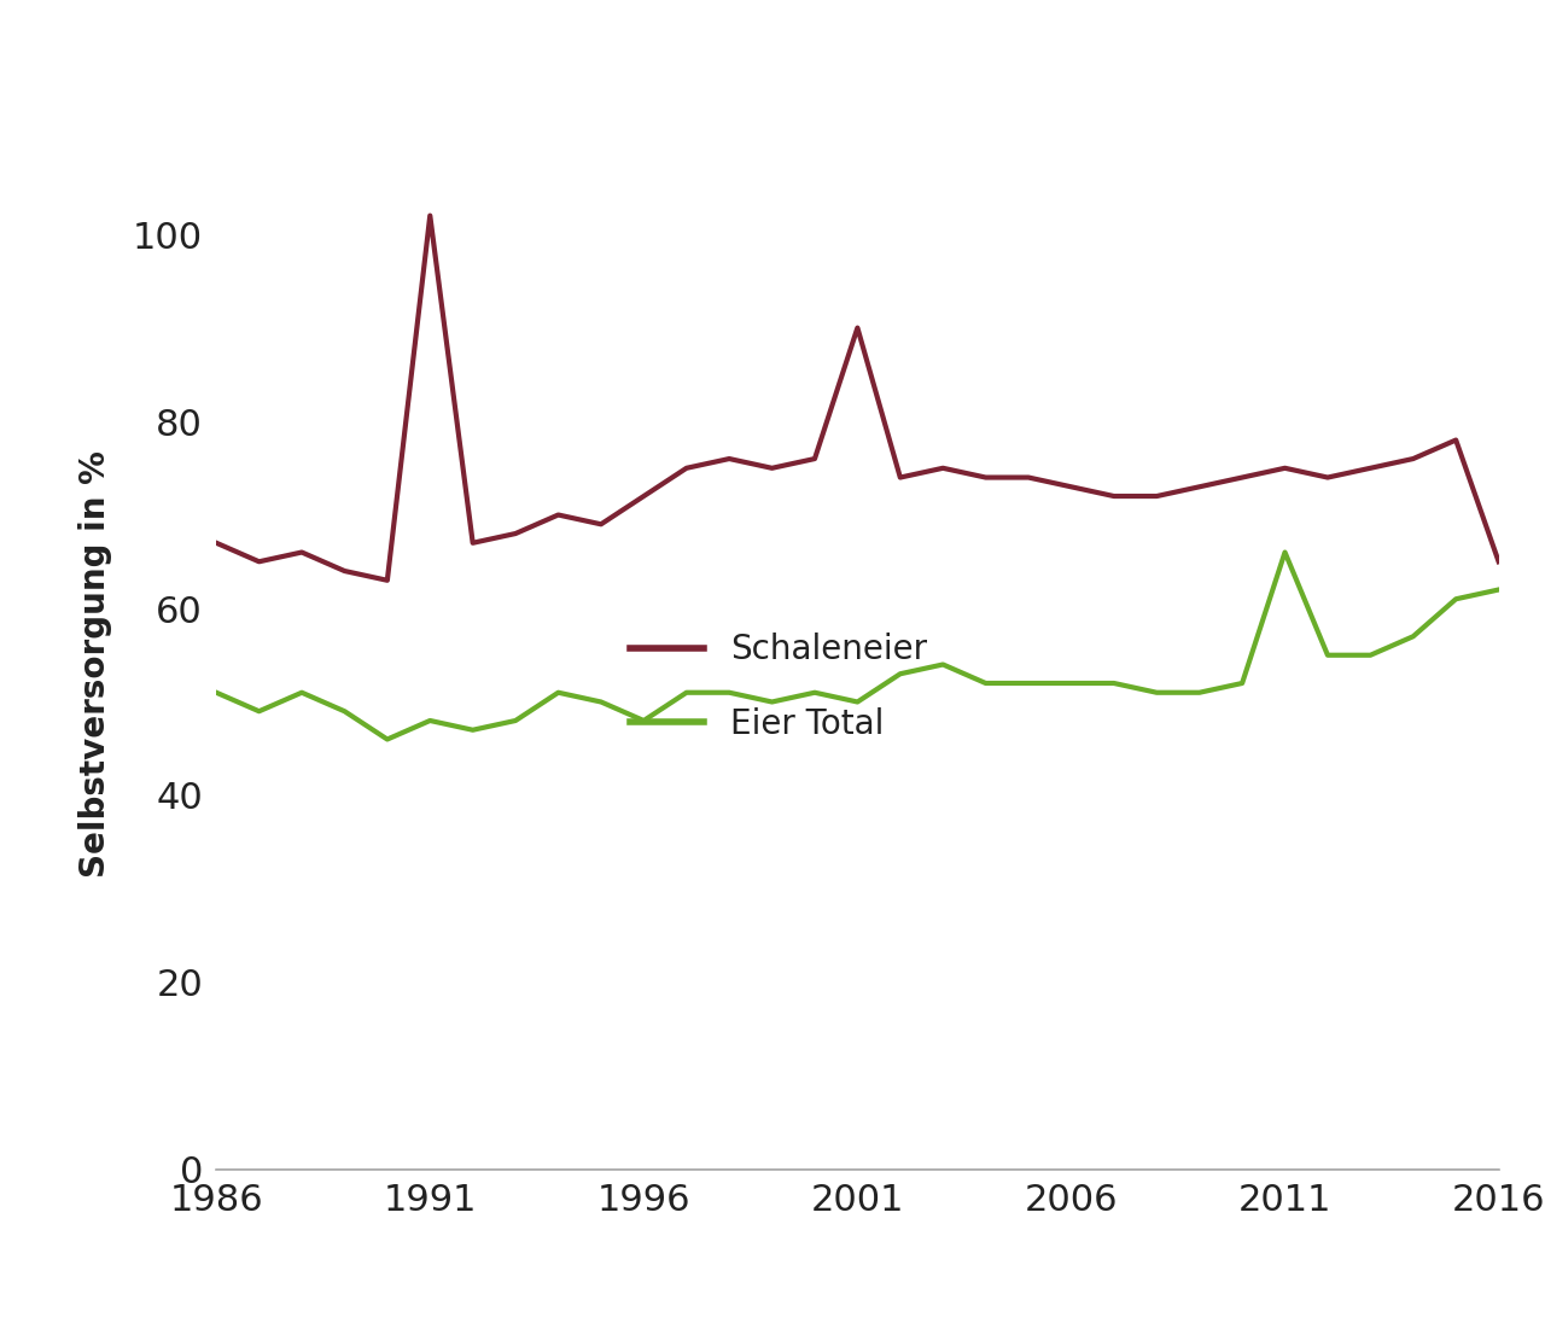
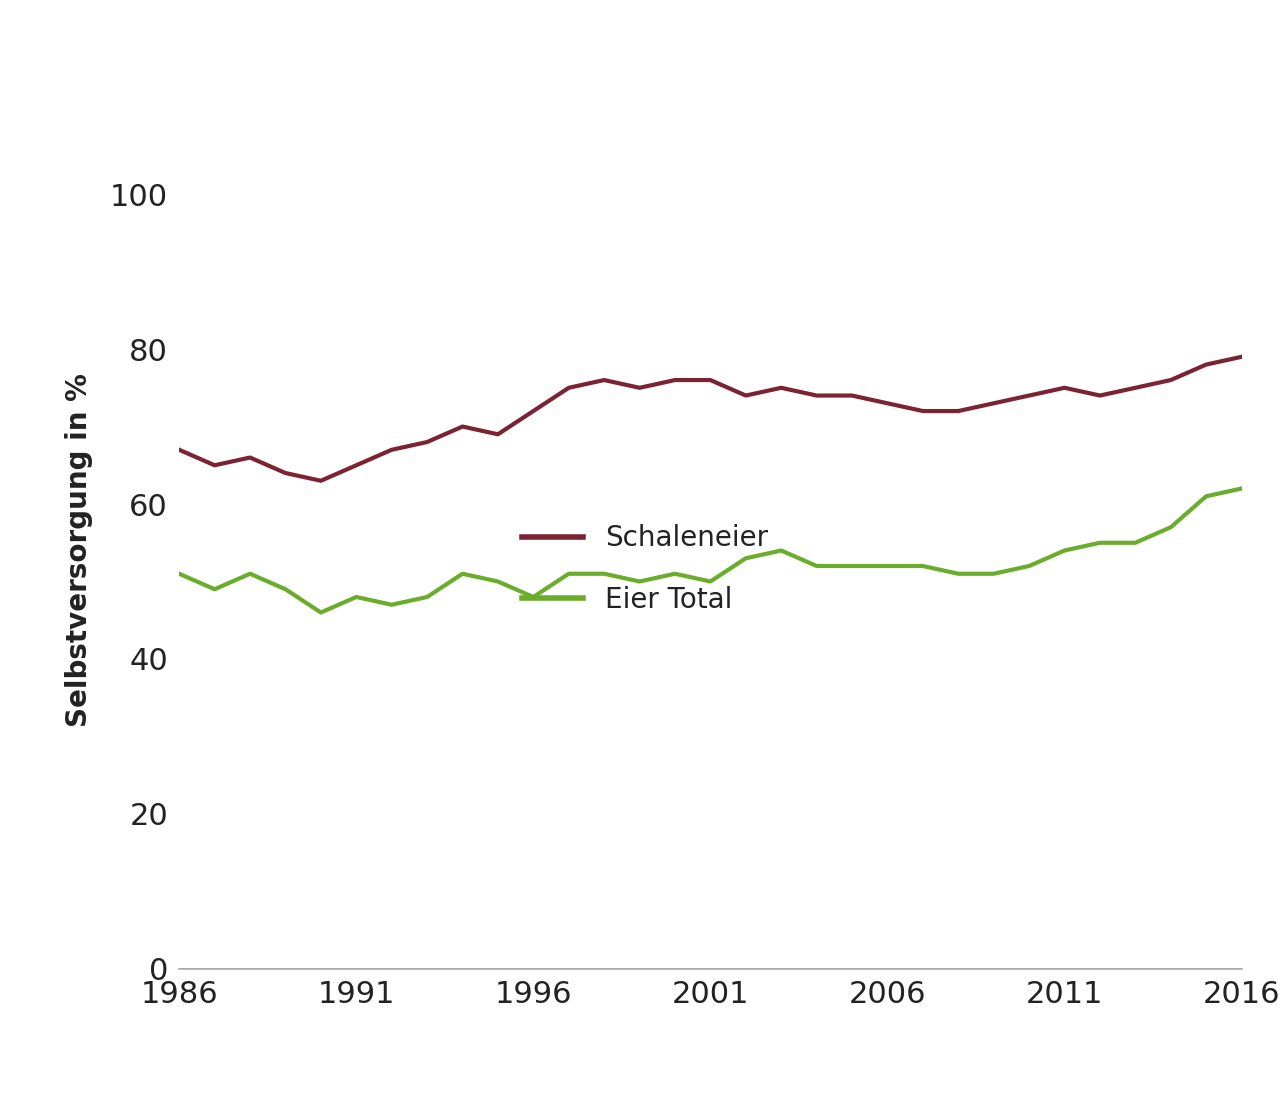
Schaleneier/1991: 102 -> 65
Schaleneier/2001: 90 -> 76
Eier Total/2011: 66 -> 54
Schaleneier/2016: 65 -> 79
